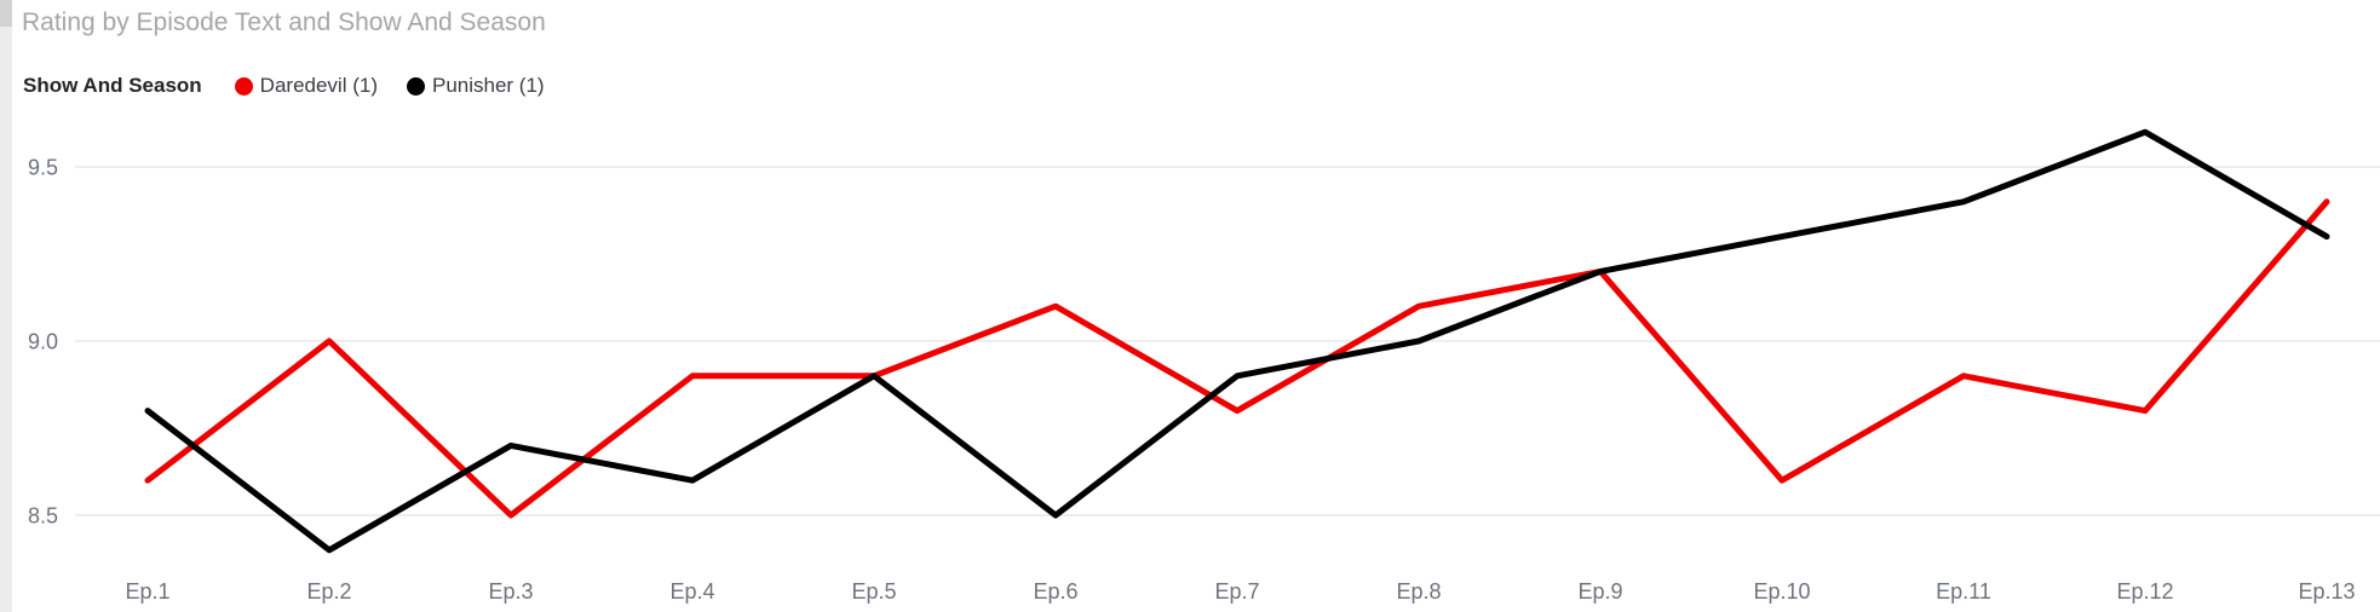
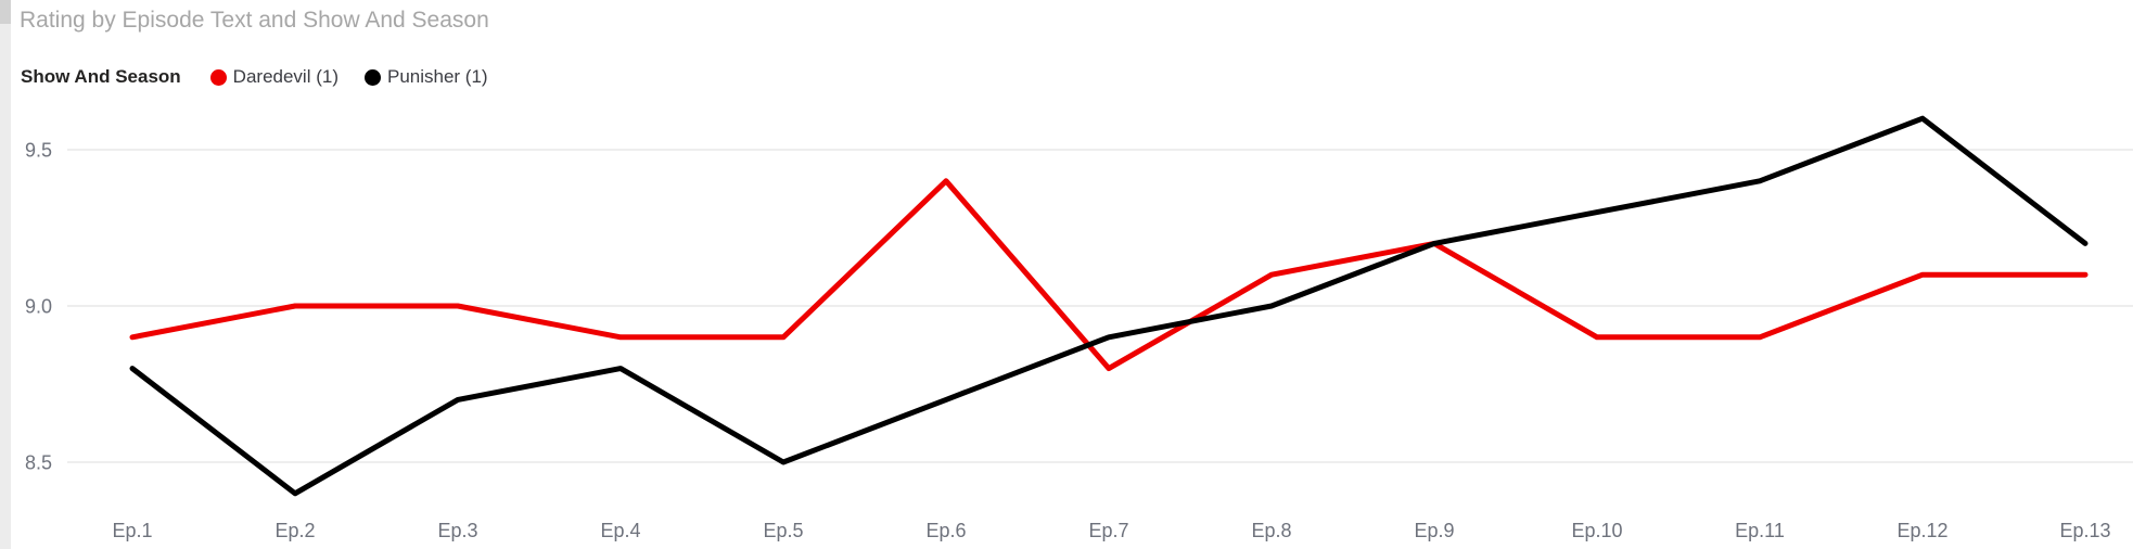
Daredevil (1)/Ep.1: 8.6 -> 8.9
Daredevil (1)/Ep.3: 8.5 -> 9.0
Punisher (1)/Ep.4: 8.6 -> 8.8
Punisher (1)/Ep.5: 8.9 -> 8.5
Daredevil (1)/Ep.6: 9.1 -> 9.4
Punisher (1)/Ep.6: 8.5 -> 8.7
Daredevil (1)/Ep.10: 8.6 -> 8.9
Daredevil (1)/Ep.12: 8.8 -> 9.1
Daredevil (1)/Ep.13: 9.4 -> 9.1
Punisher (1)/Ep.13: 9.3 -> 9.2
